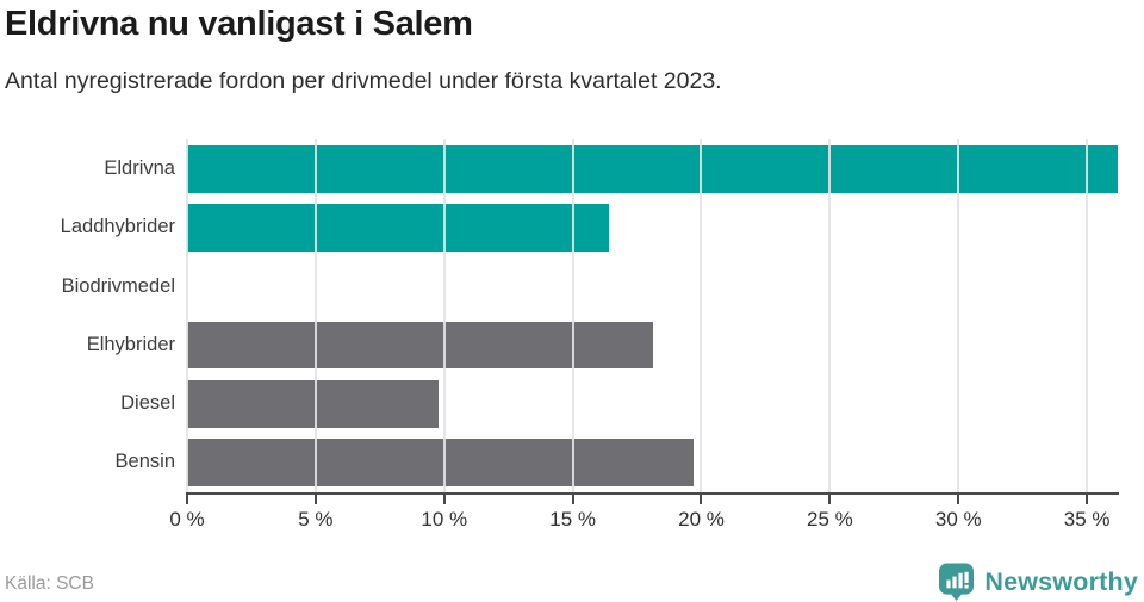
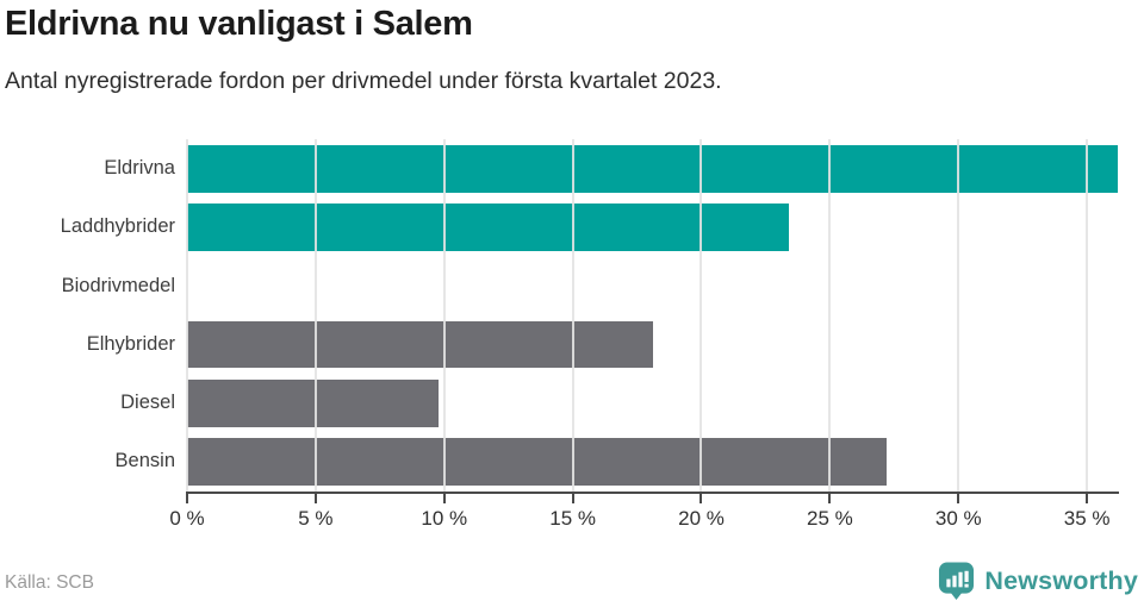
Laddhybrider: 16.4% -> 23.4%
Bensin: 19.7% -> 27.2%
